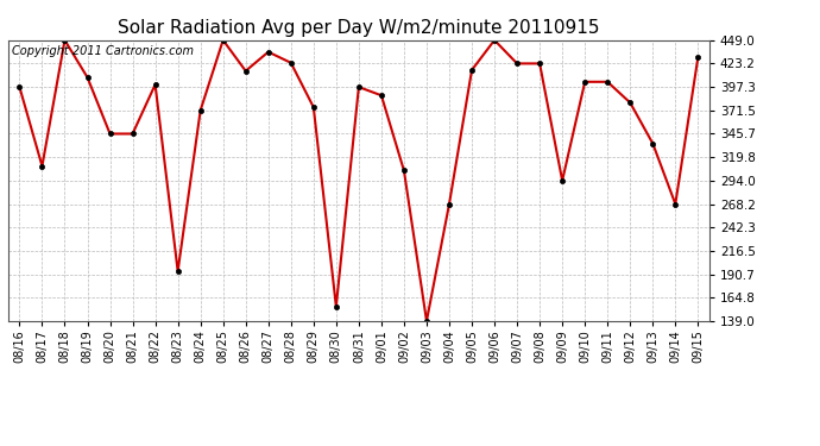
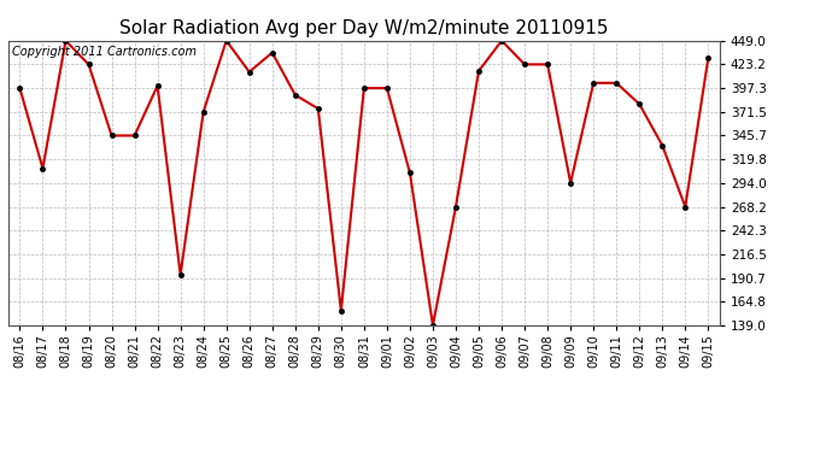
08/19: 408 -> 423
08/28: 424 -> 390
09/01: 388 -> 397
